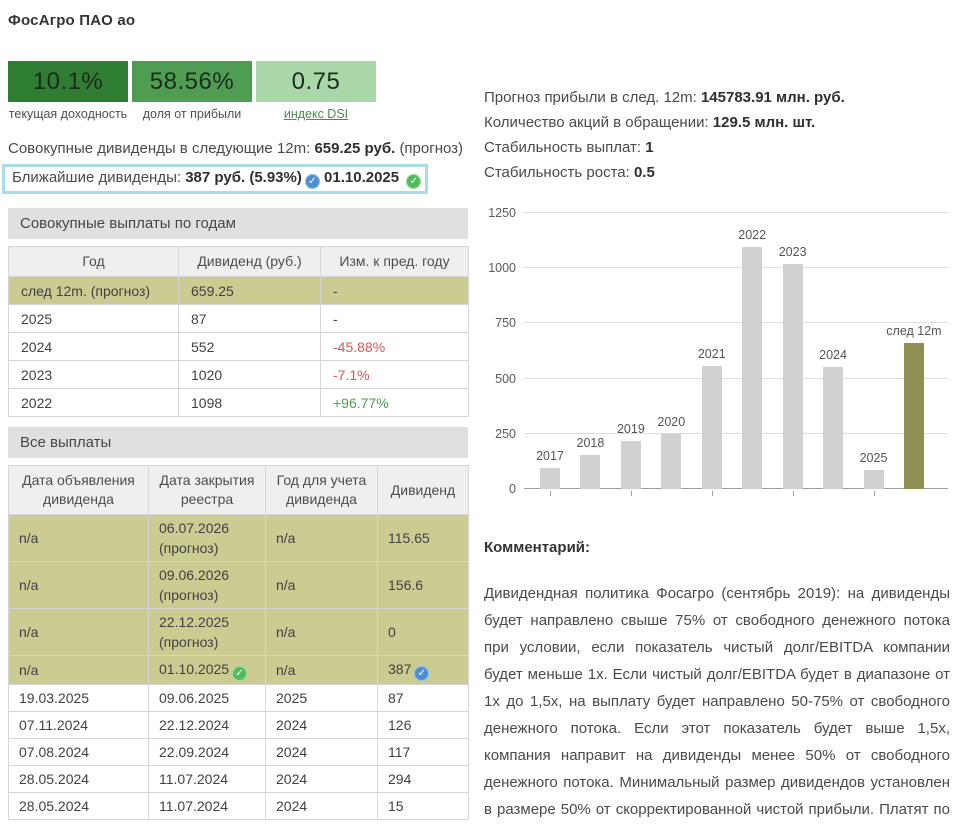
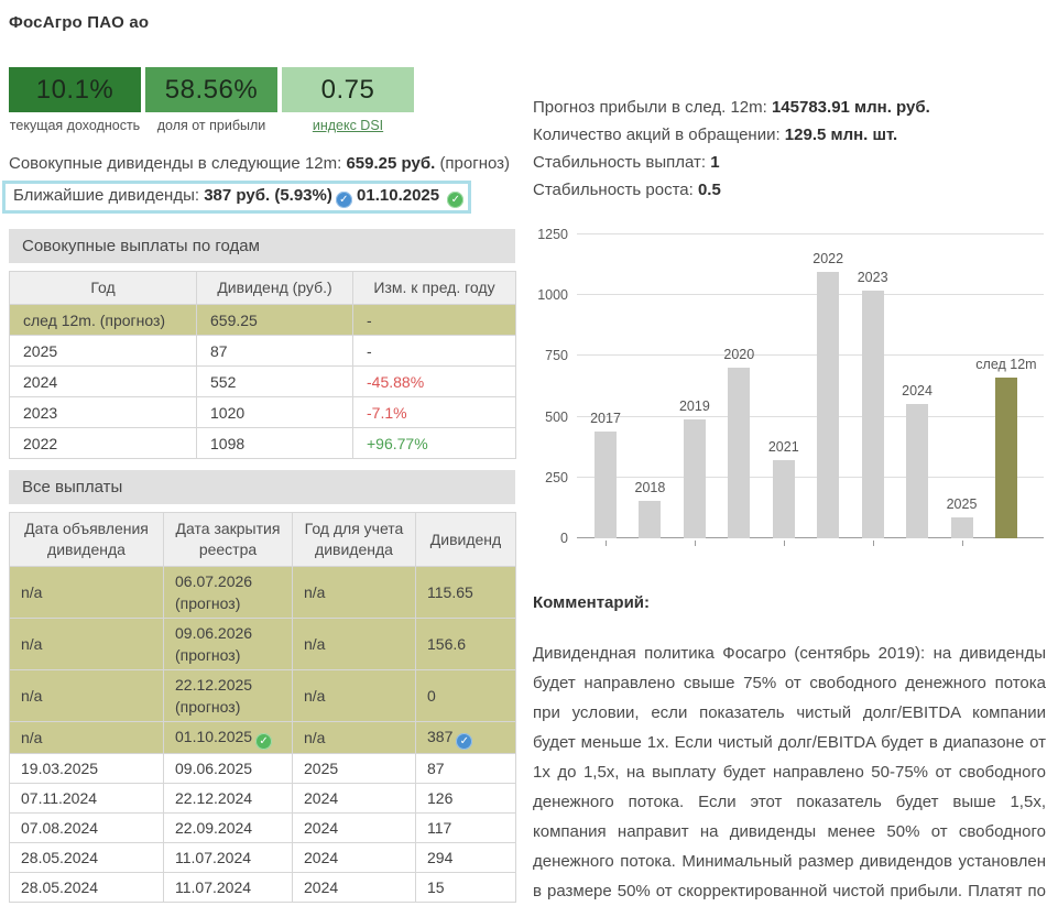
2017: 90 -> 440
2019: 220 -> 490
2020: 250 -> 700
2021: 560 -> 320
